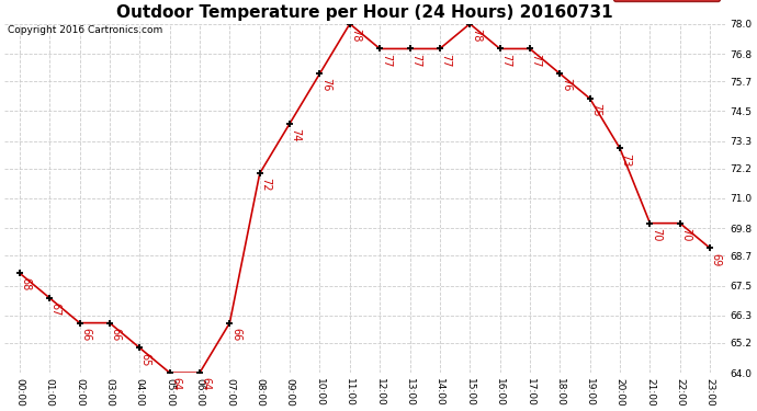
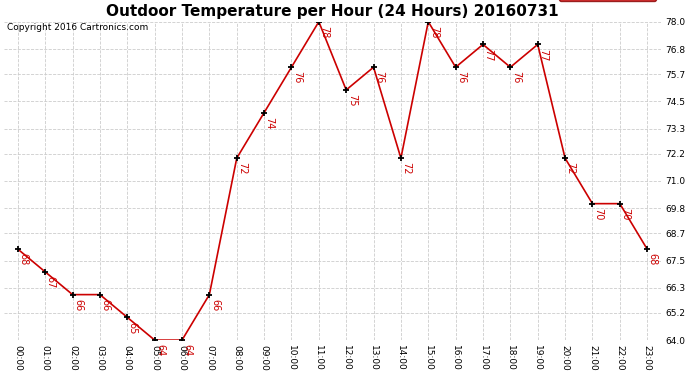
12:00: 77 -> 75
13:00: 77 -> 76
14:00: 77 -> 72
16:00: 77 -> 76
19:00: 75 -> 77
20:00: 73 -> 72
23:00: 69 -> 68
